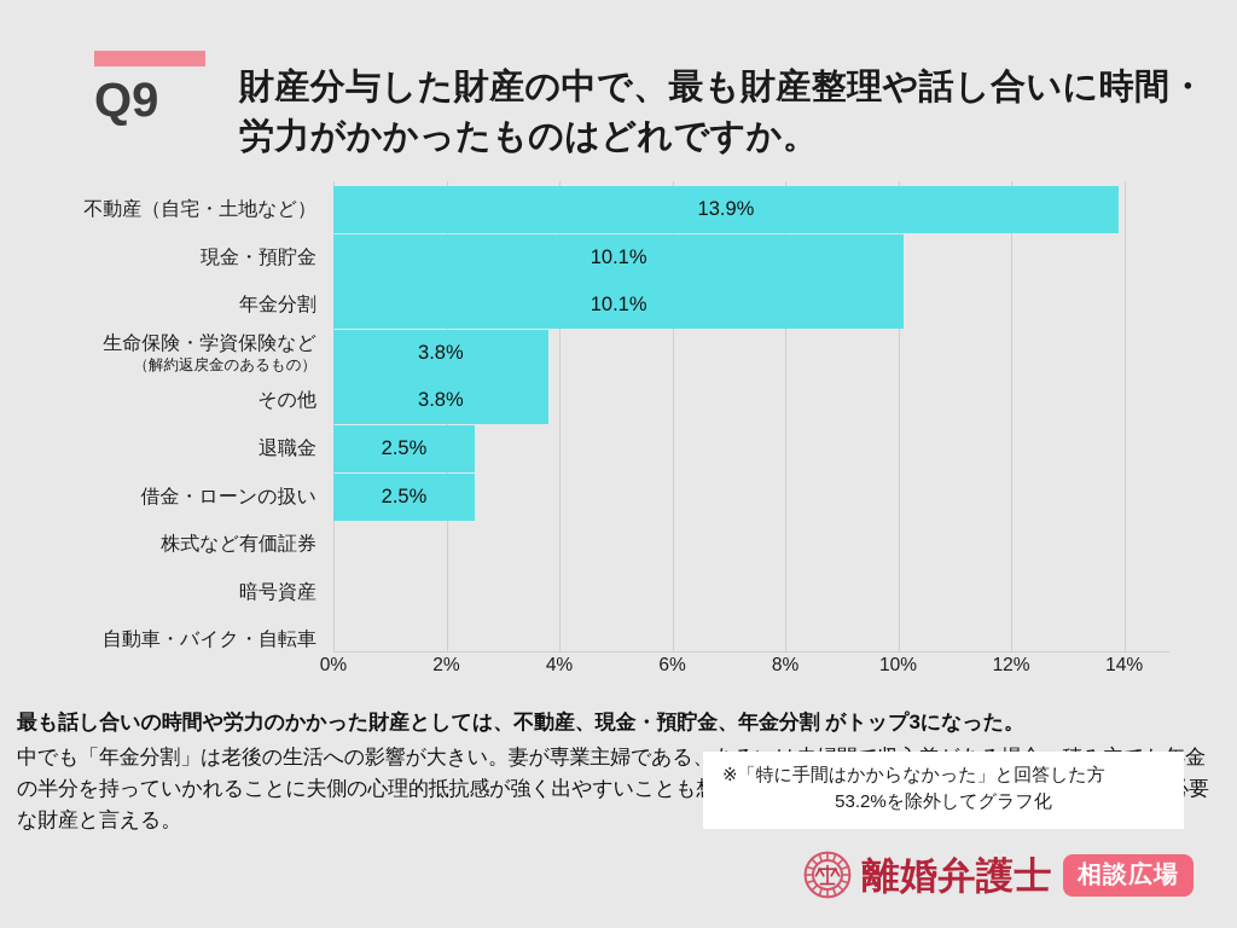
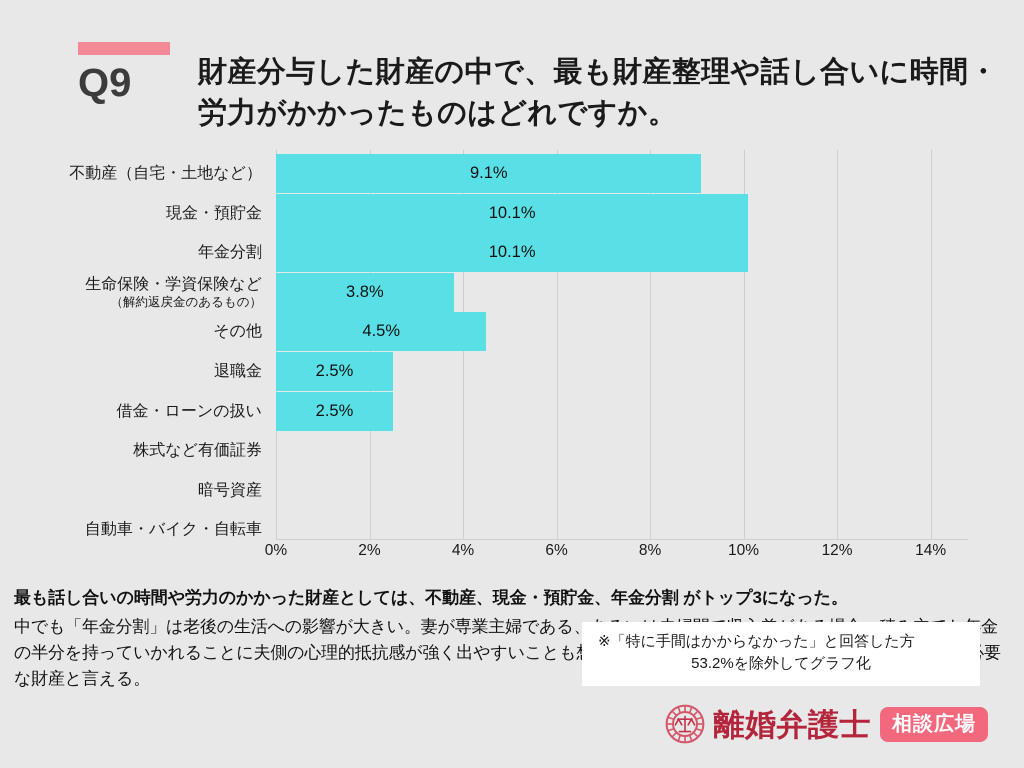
不動産（自宅・土地など）: 13.9% -> 9.1%
その他: 3.8% -> 4.5%
